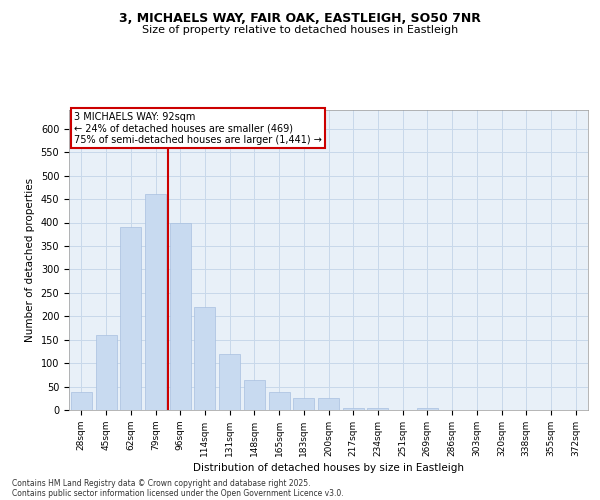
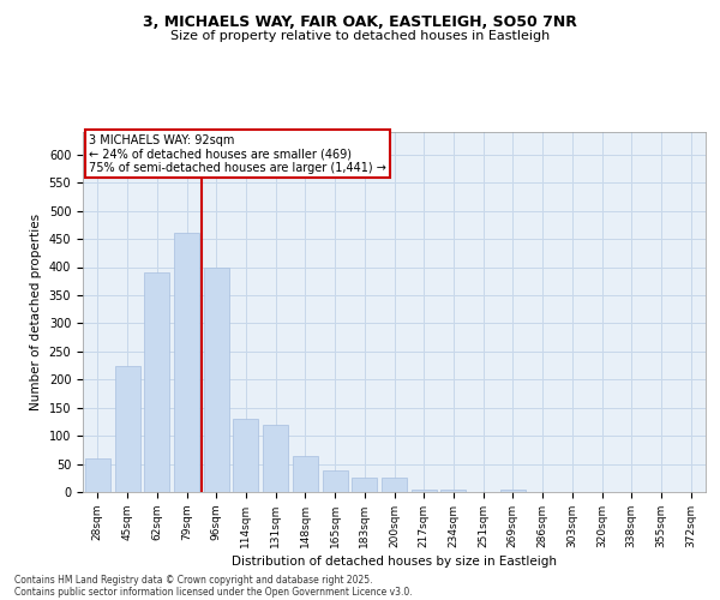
28sqm: 38 -> 60
45sqm: 160 -> 225
114sqm: 220 -> 130
